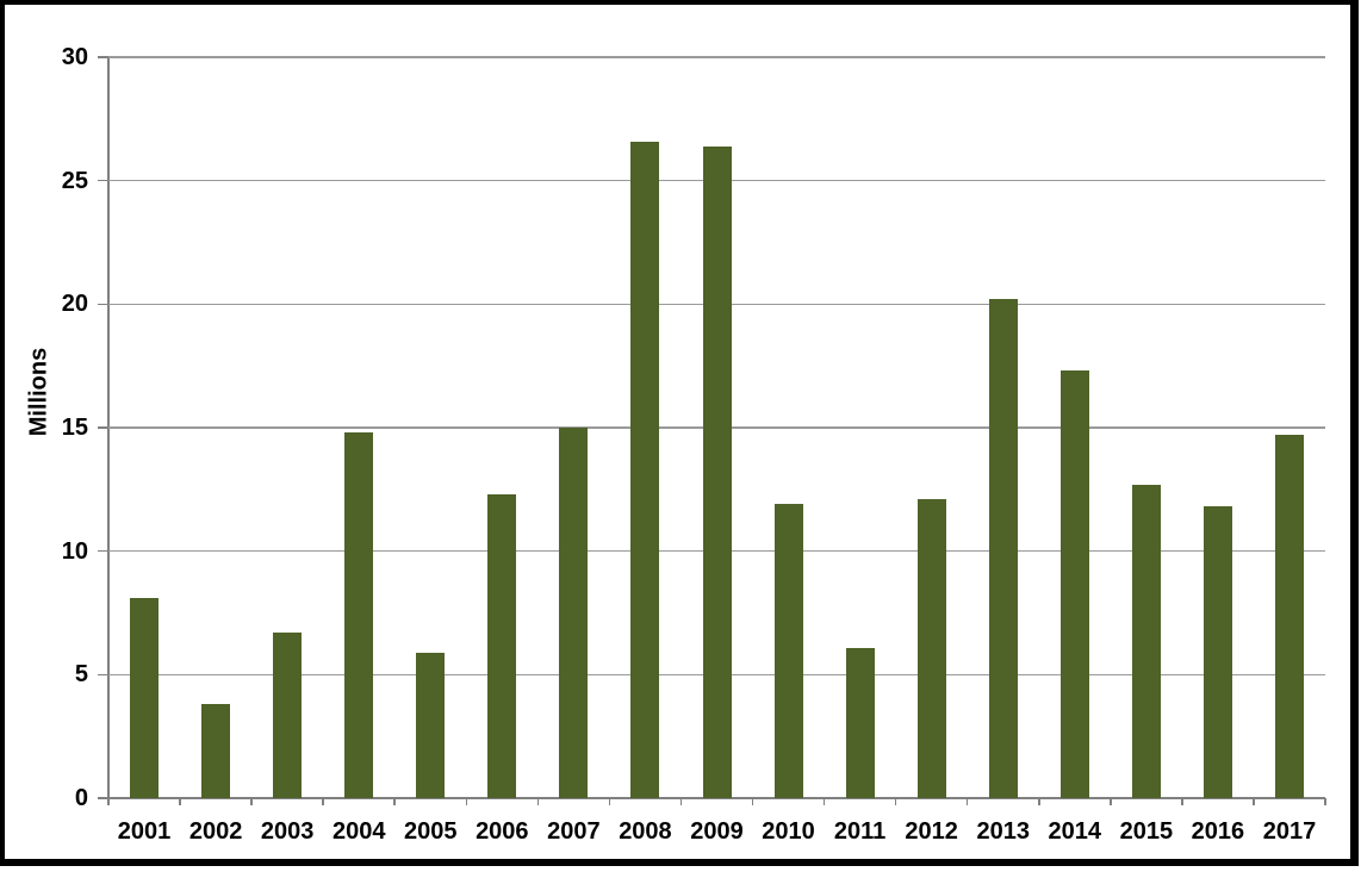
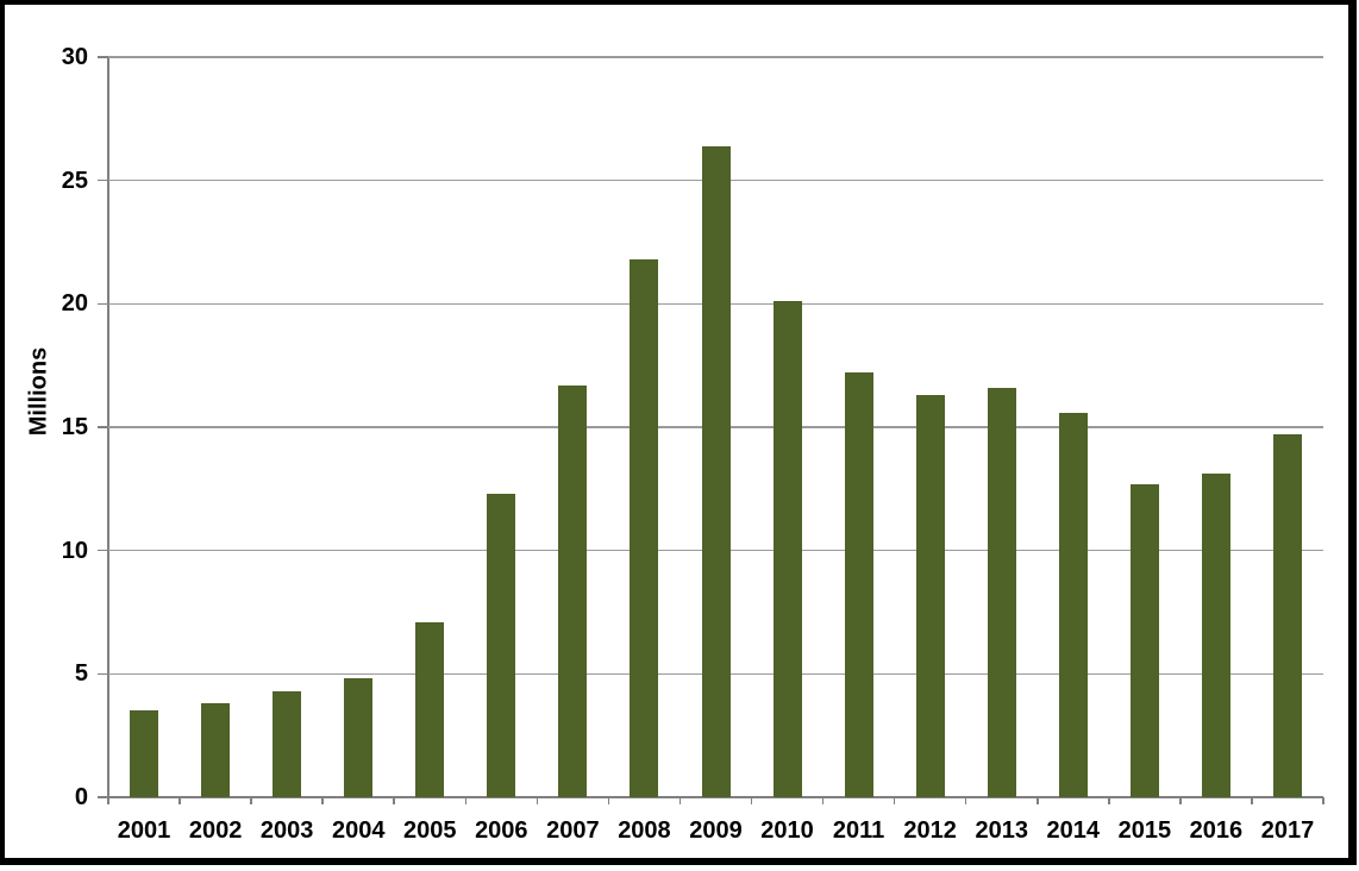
2001: 8.1 -> 3.5
2003: 6.7 -> 4.3
2004: 14.8 -> 4.8
2005: 5.9 -> 7.1
2007: 15.0 -> 16.7
2008: 26.6 -> 21.8
2010: 11.9 -> 20.1
2011: 6.1 -> 17.2
2012: 12.1 -> 16.3
2013: 20.2 -> 16.6
2014: 17.3 -> 15.6
2016: 11.8 -> 13.1
